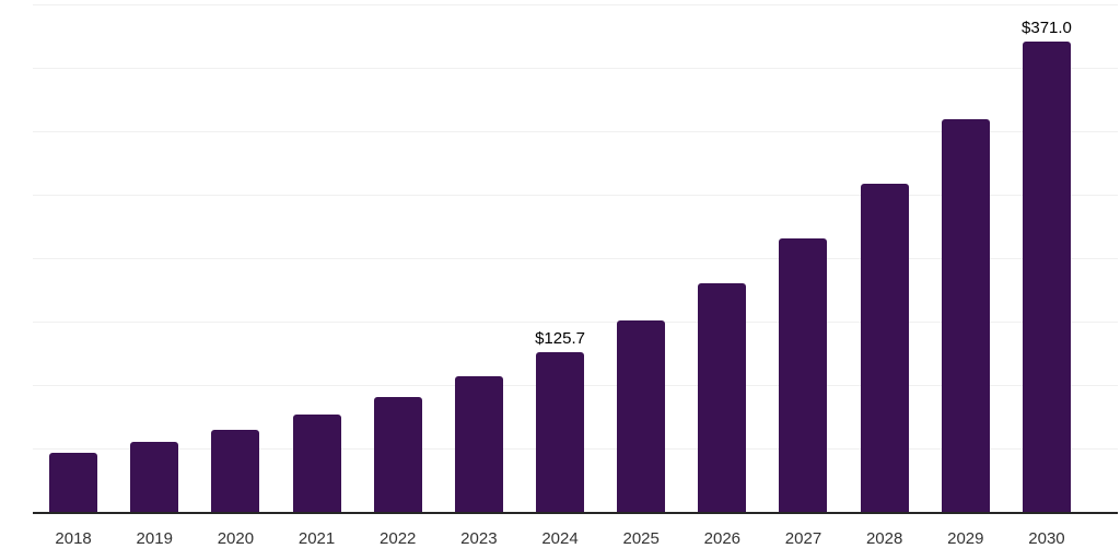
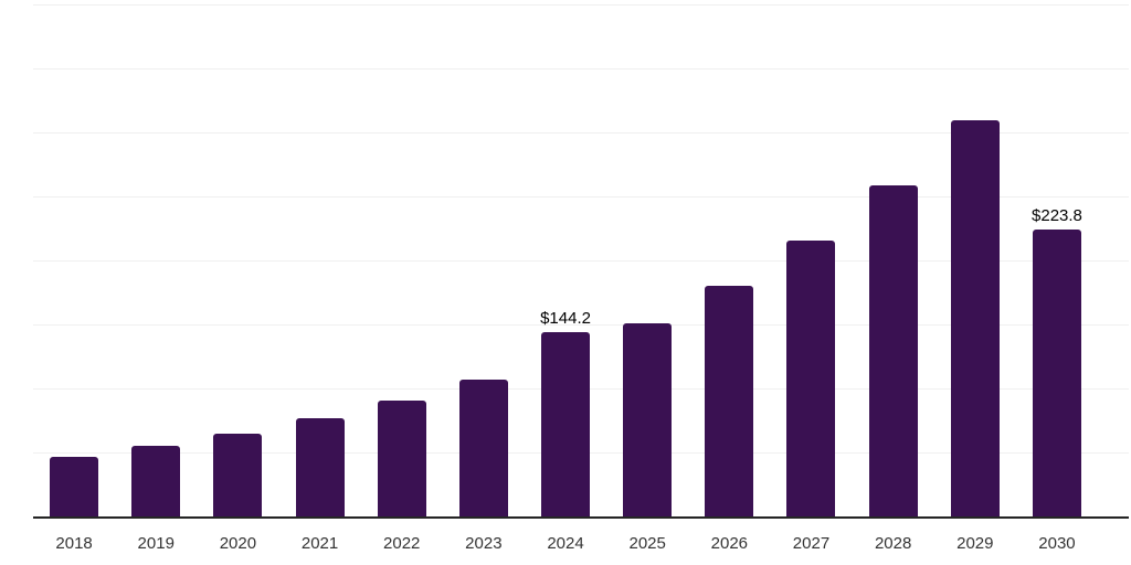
2024: $125.7 -> $144.2
2030: $371.0 -> $223.8
